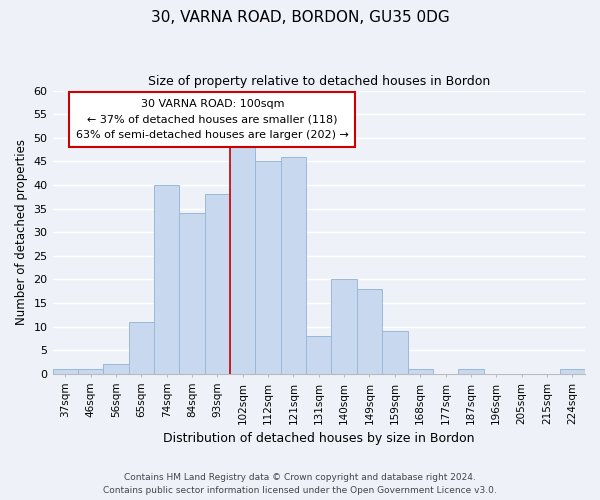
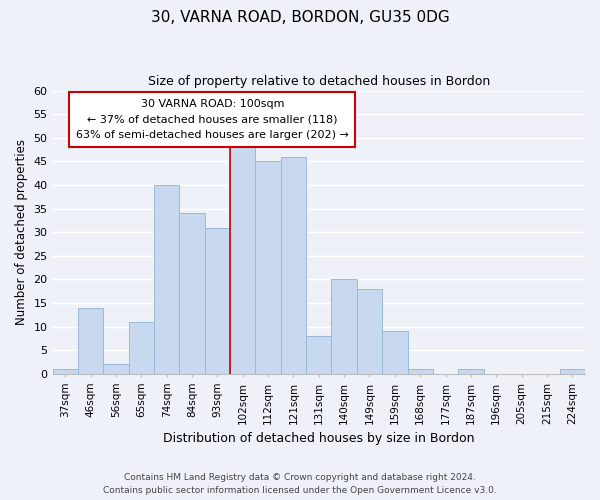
46sqm: 1 -> 14
93sqm: 38 -> 31
